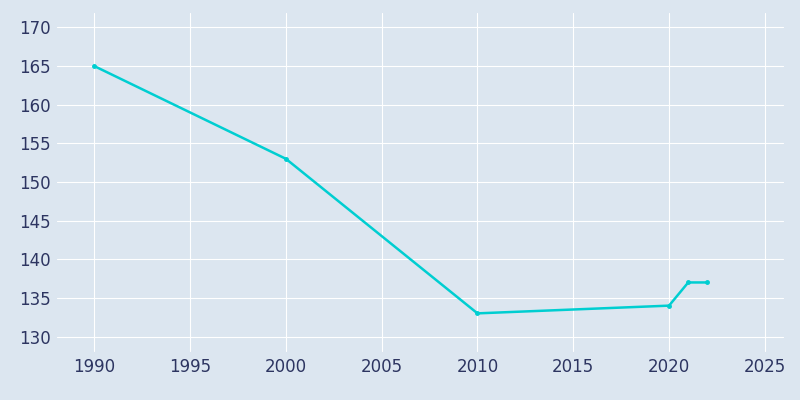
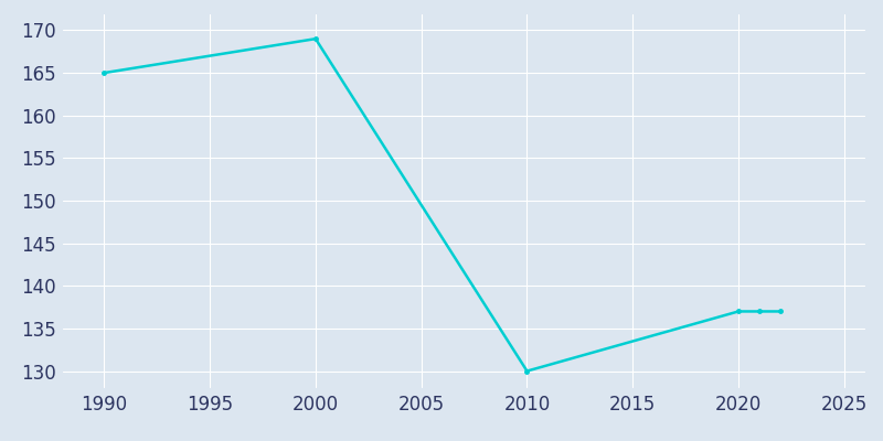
2000: 153 -> 169
2010: 133 -> 130
2020: 134 -> 137
